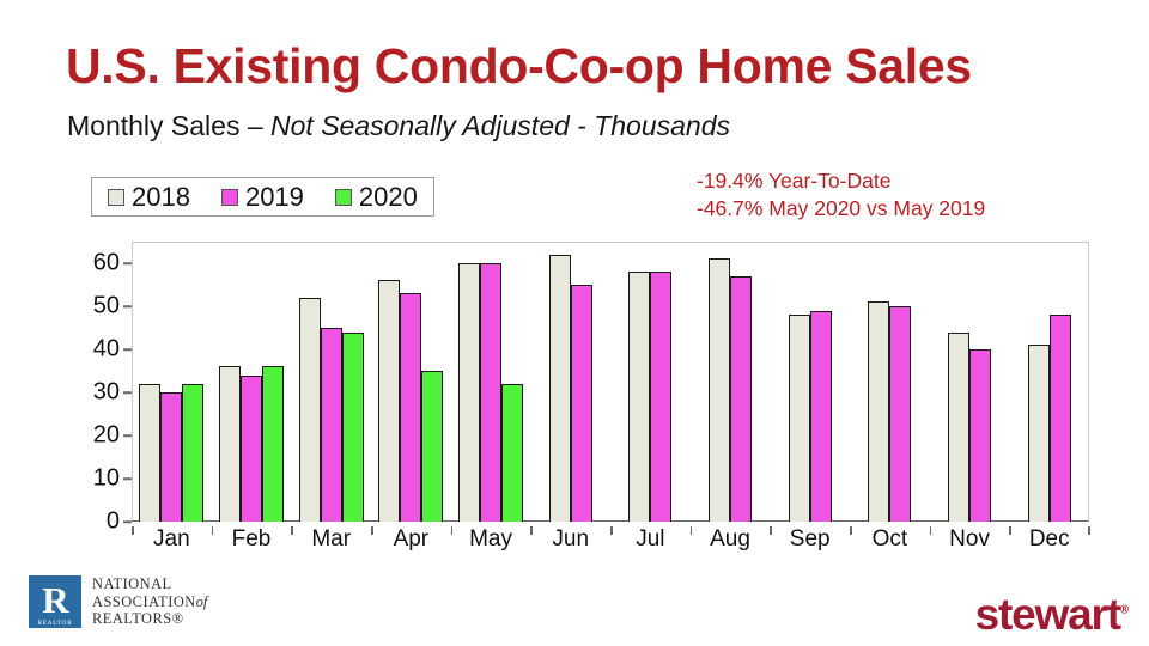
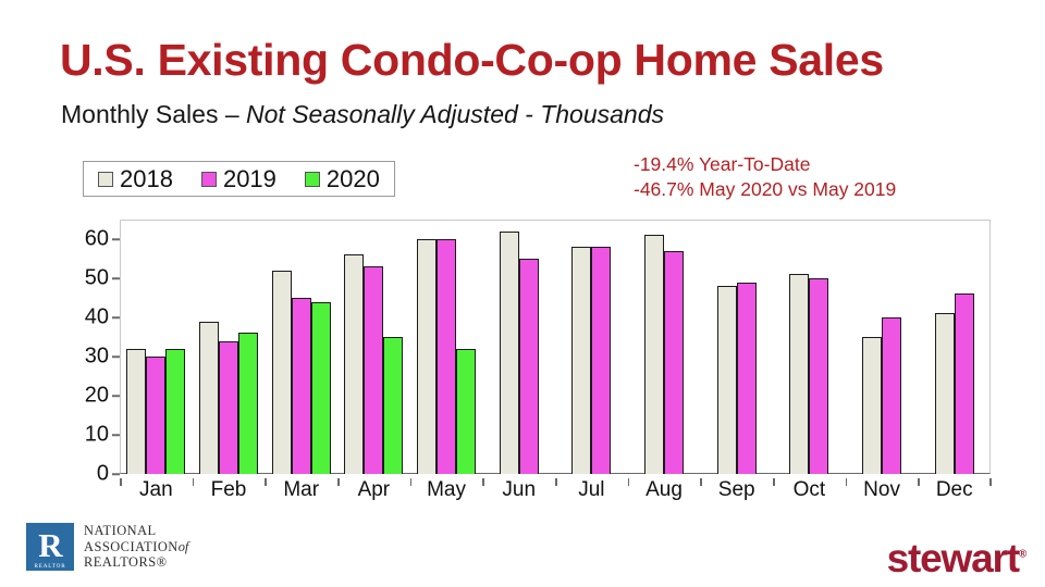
2018/Feb: 36 -> 39
2018/Nov: 44 -> 35
2019/Dec: 48 -> 46
